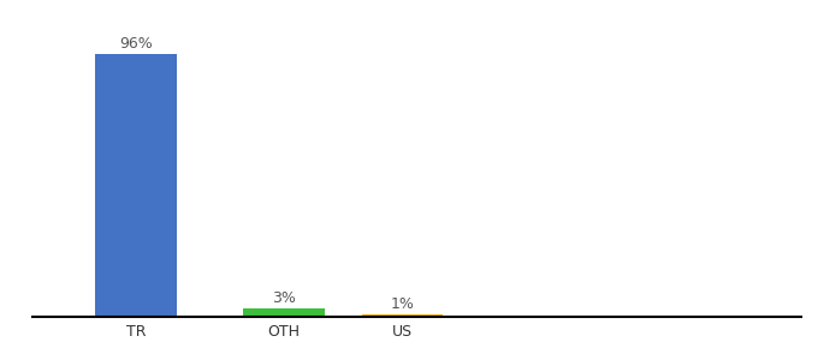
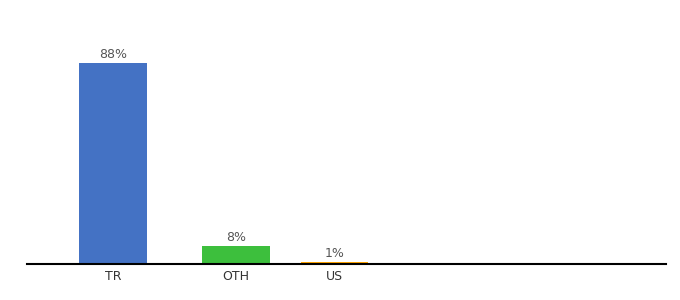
TR: 96% -> 88%
OTH: 3% -> 8%
